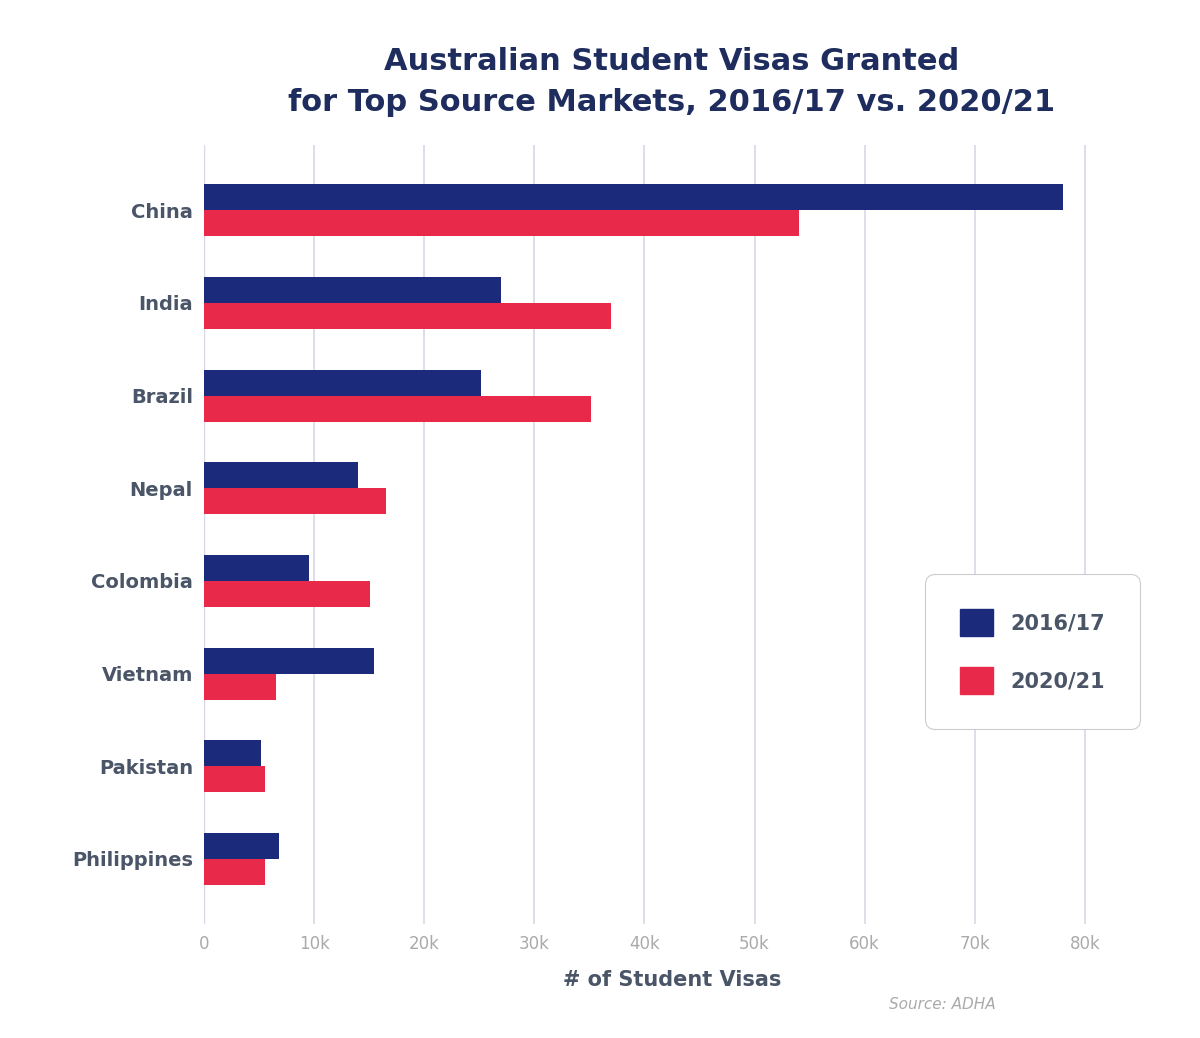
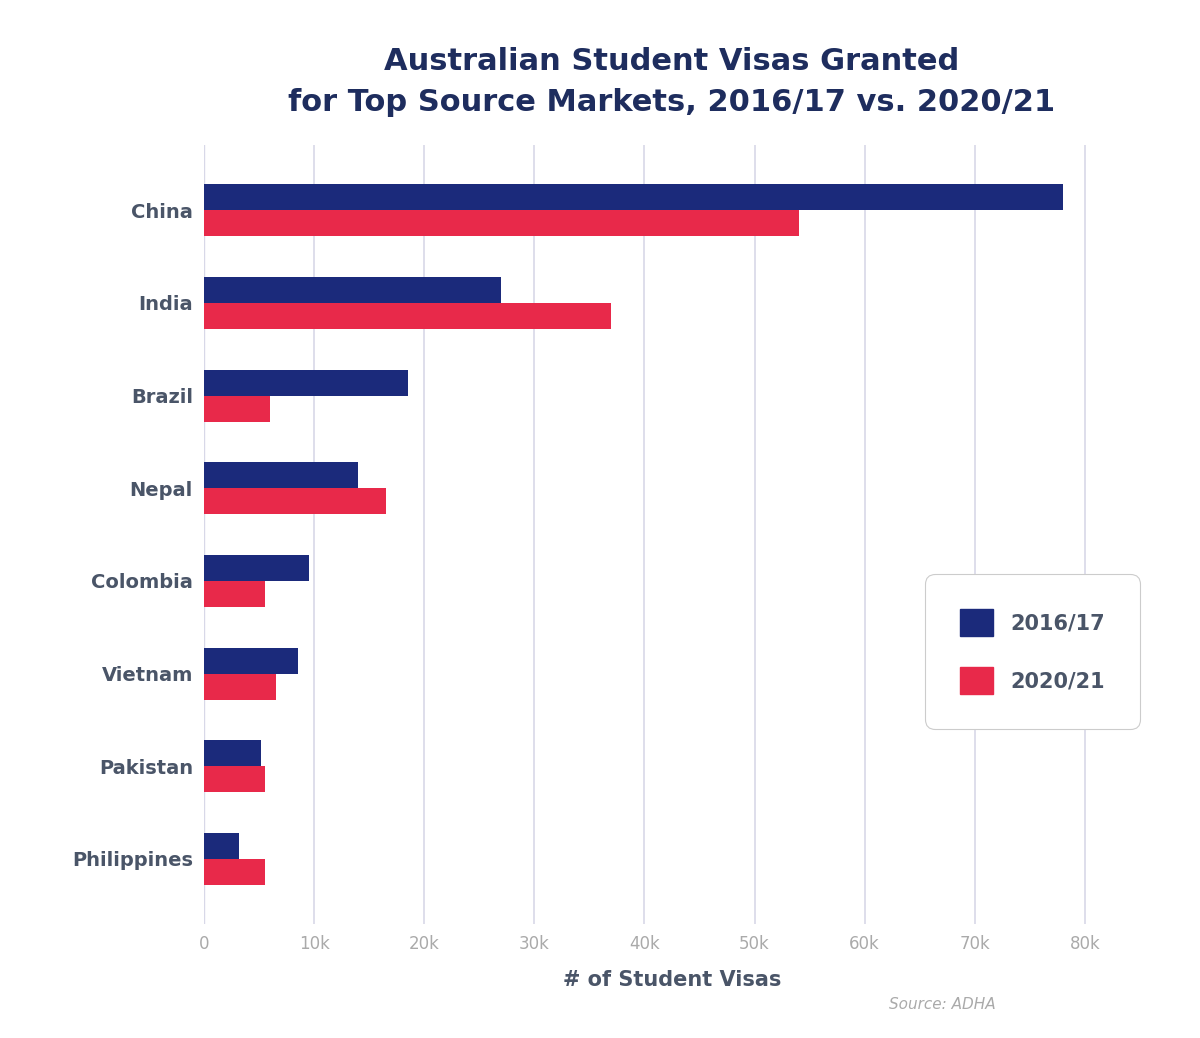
2016/17/Brazil: 25.2k -> 18.5k
2020/21/Brazil: 35.1k -> 6.0k
2020/21/Colombia: 15.1k -> 5.5k
2016/17/Vietnam: 15.4k -> 8.5k
2016/17/Philippines: 6.8k -> 3.2k
